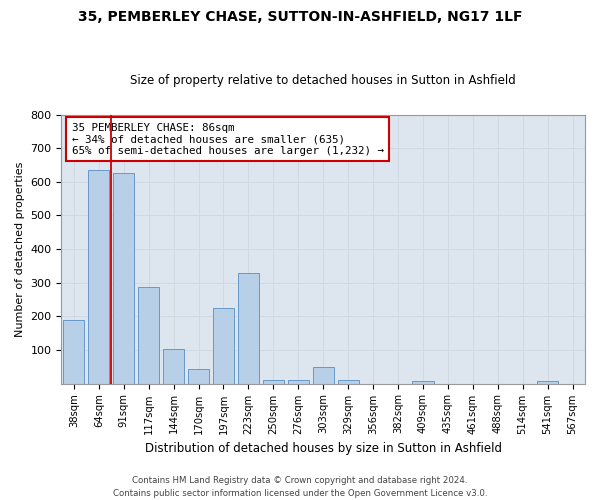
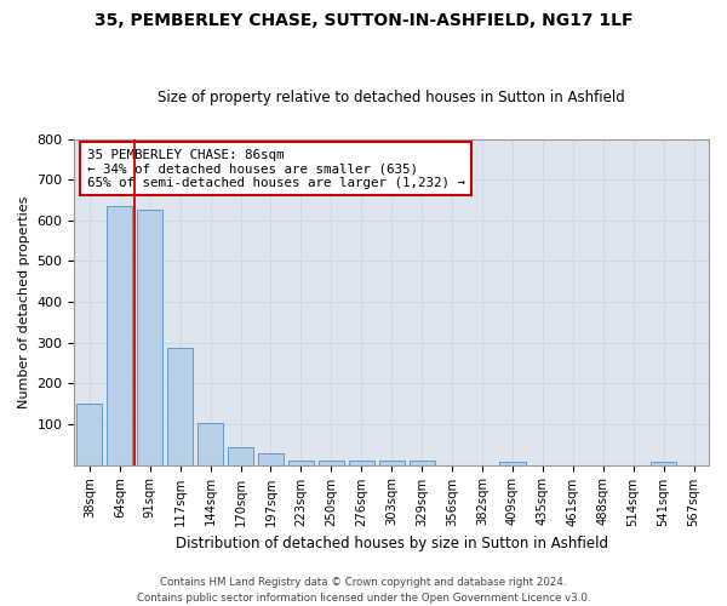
38sqm: 190 -> 149
197sqm: 225 -> 29
223sqm: 330 -> 12
303sqm: 50 -> 10
